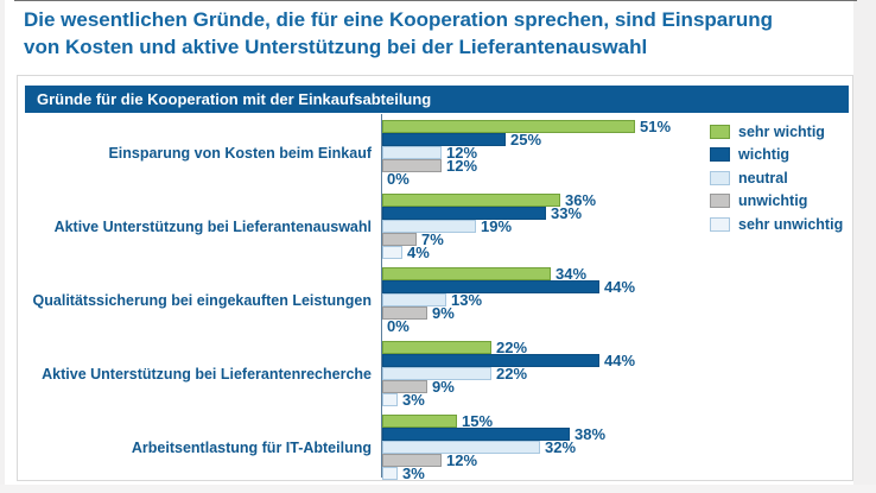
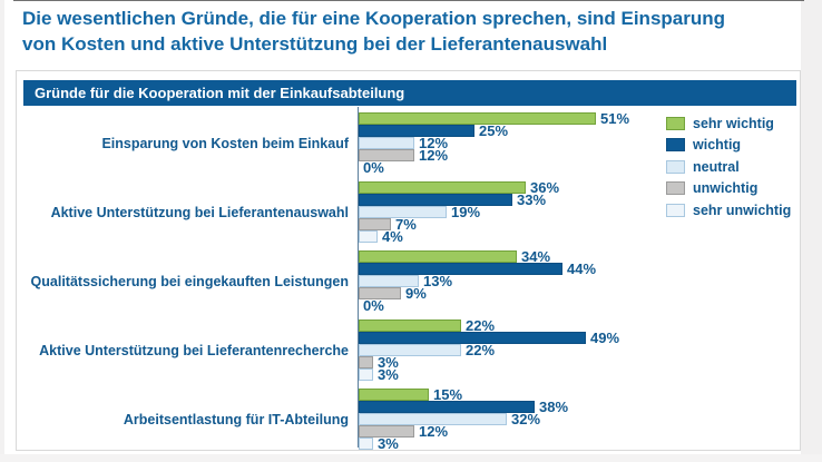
wichtig/Aktive Unterstützung bei Lieferantenrecherche: 44% -> 49%
unwichtig/Aktive Unterstützung bei Lieferantenrecherche: 9% -> 3%
